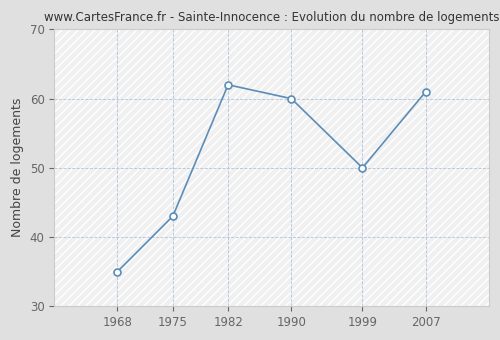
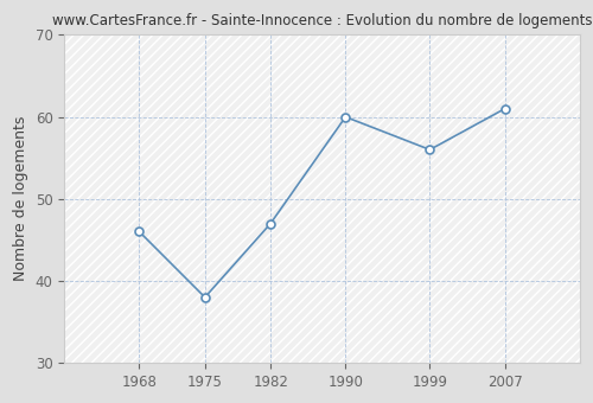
1968: 35 -> 46
1975: 43 -> 38
1982: 62 -> 47
1999: 50 -> 56
